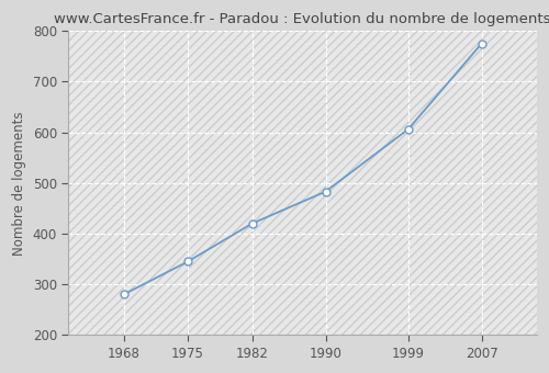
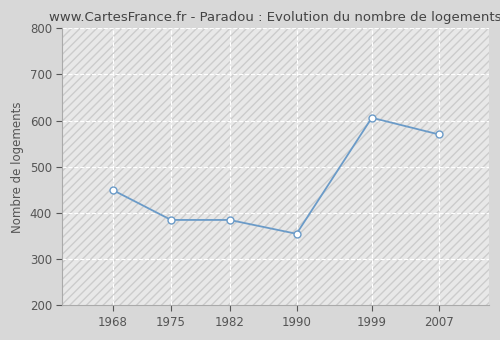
1968: 280 -> 450
1975: 345 -> 385
1982: 420 -> 385
1990: 483 -> 355
2007: 775 -> 570
